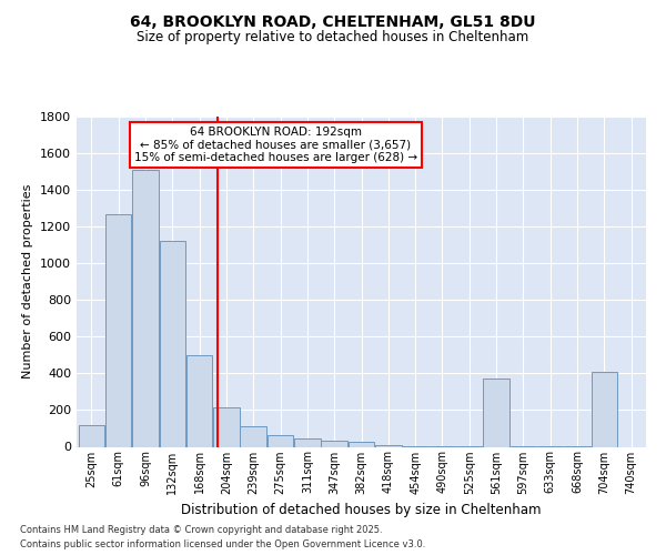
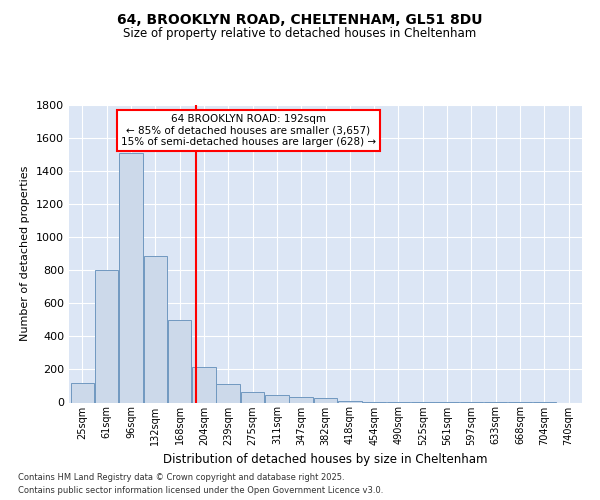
61sqm: 1270 -> 800
132sqm: 1120 -> 880
561sqm: 370 -> 0
704sqm: 410 -> 0
